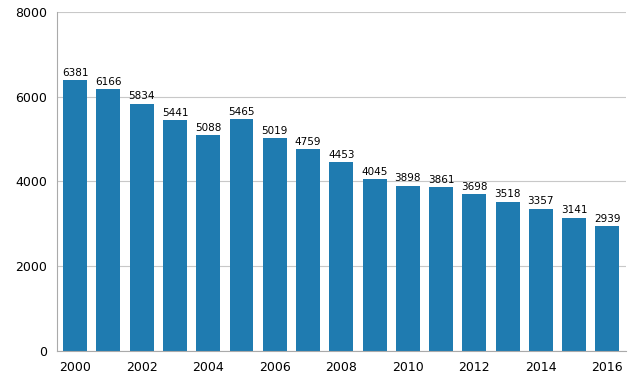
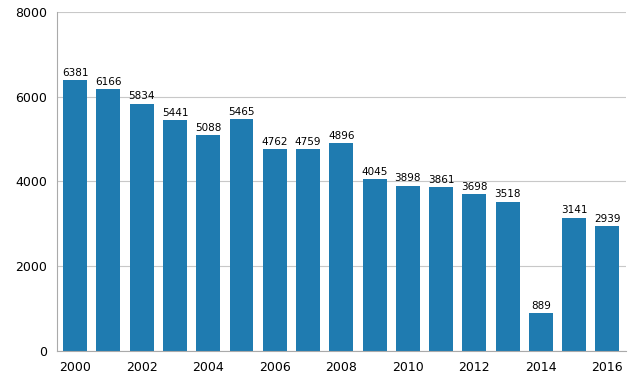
2006: 5019 -> 4762
2008: 4453 -> 4896
2014: 3357 -> 889
